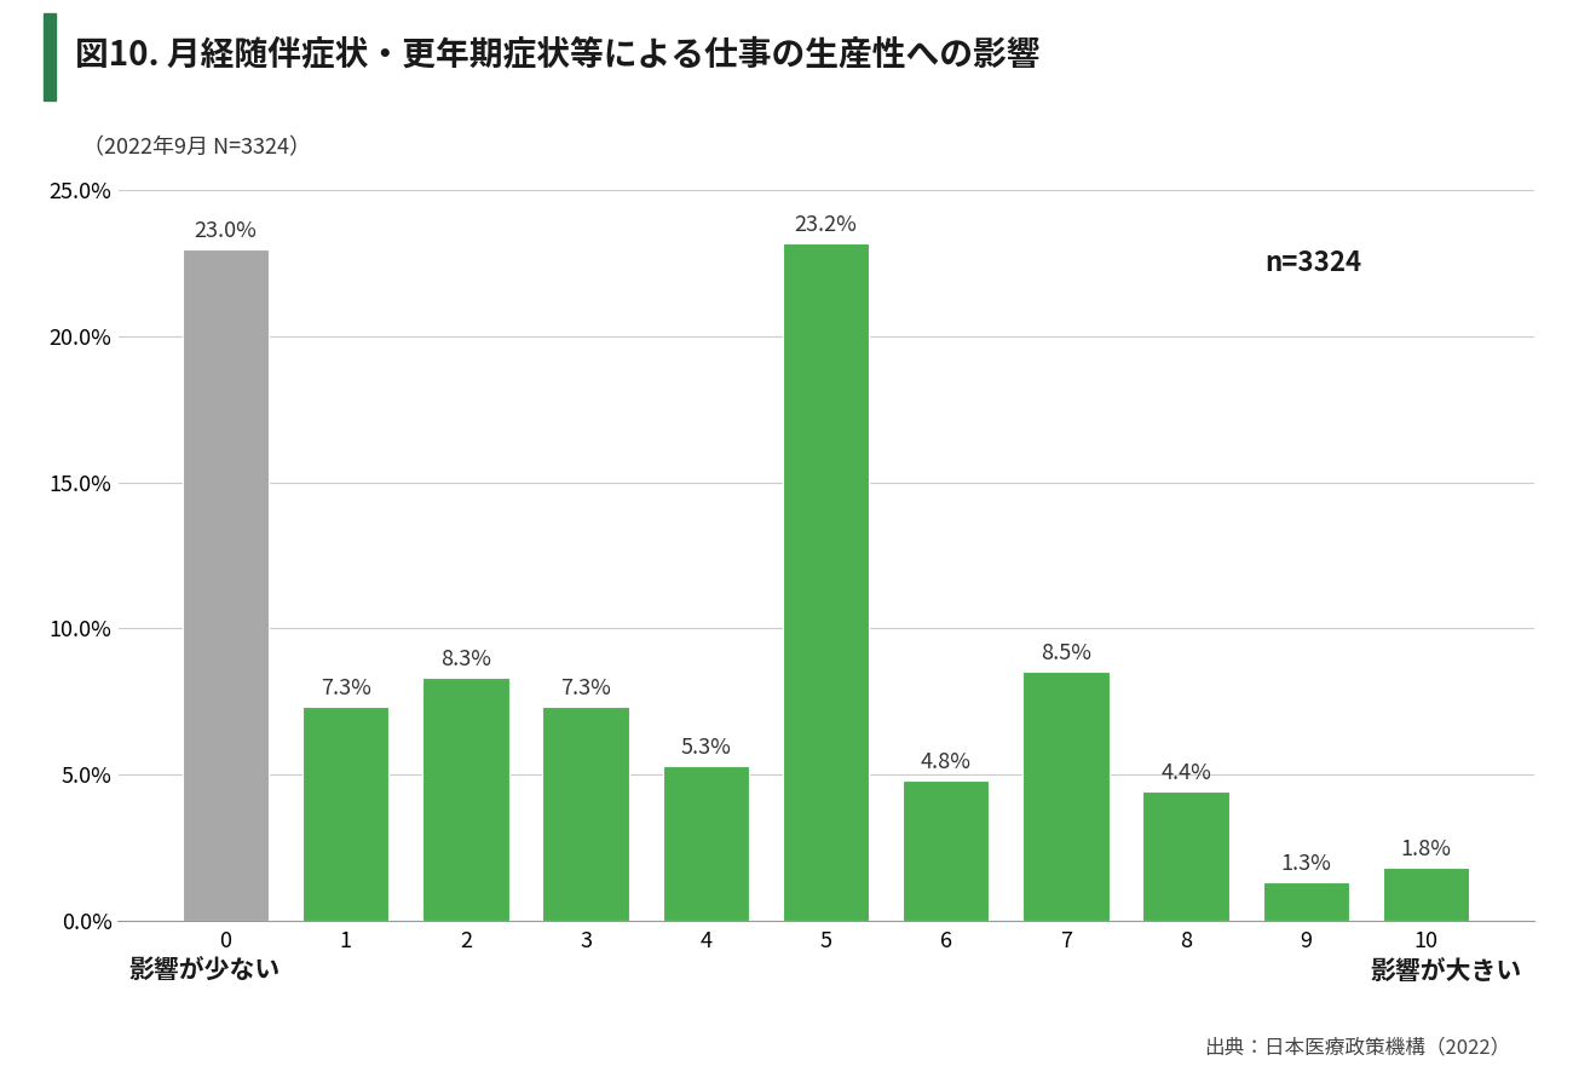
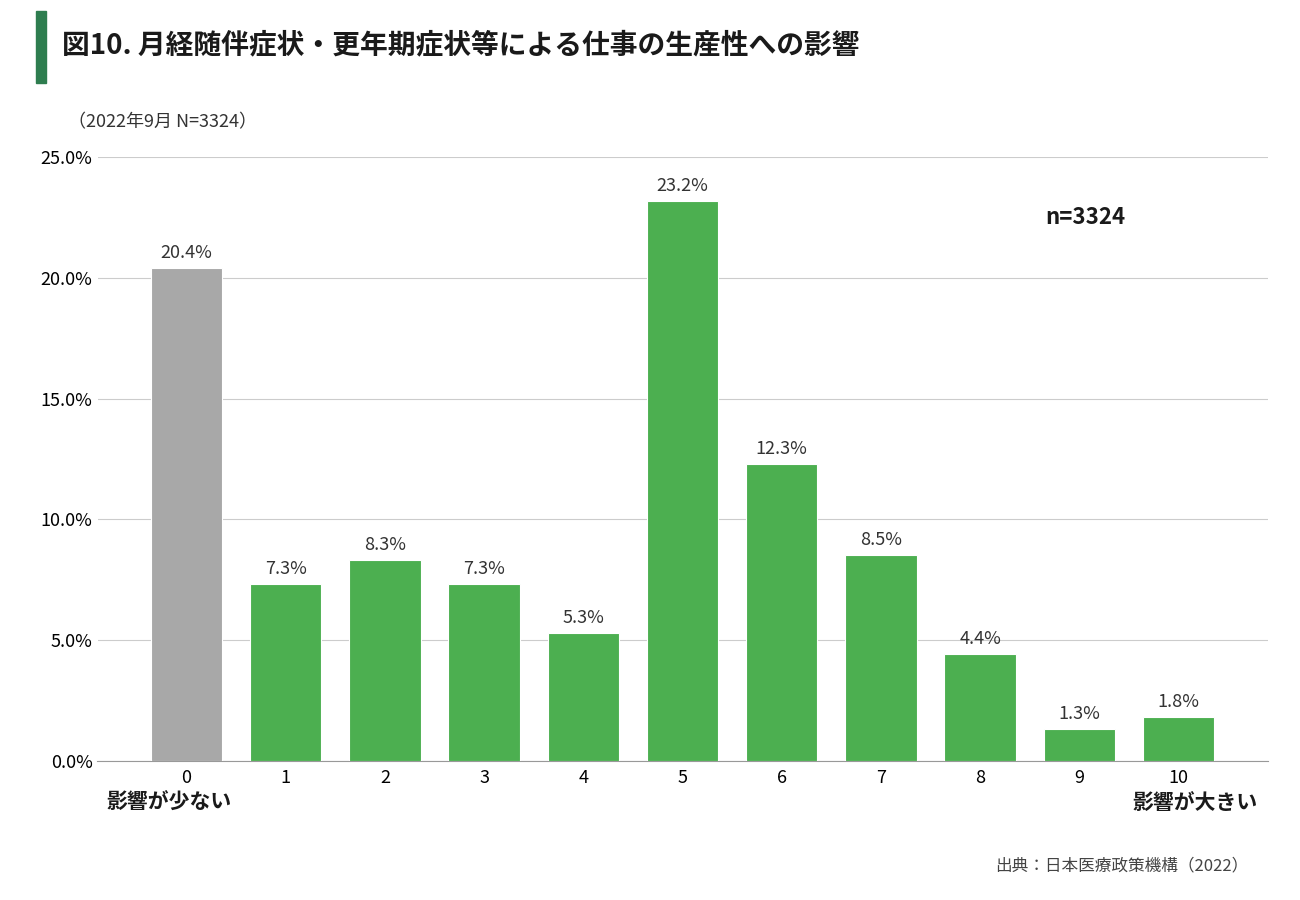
0: 23.0% -> 20.4%
6: 4.8% -> 12.3%
